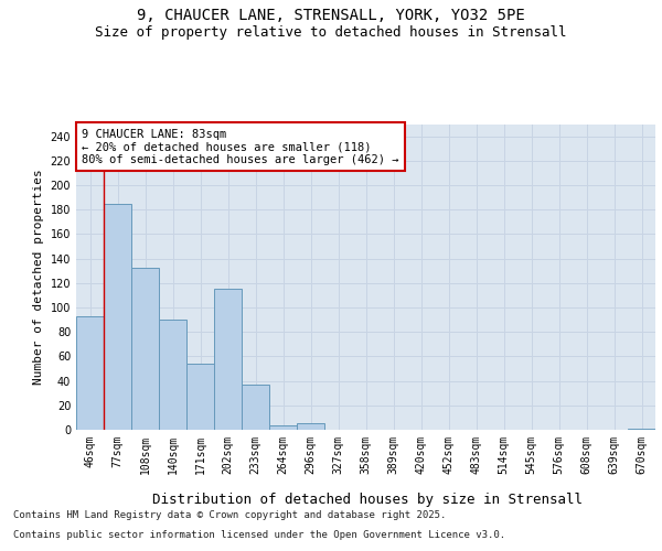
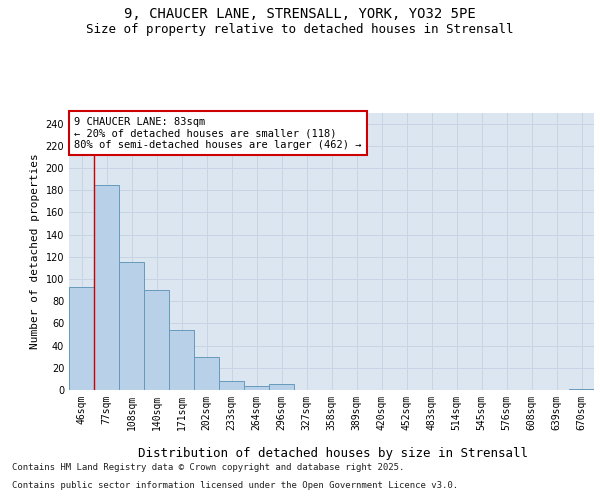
108sqm: 132 -> 115
202sqm: 115 -> 30
233sqm: 37 -> 8
